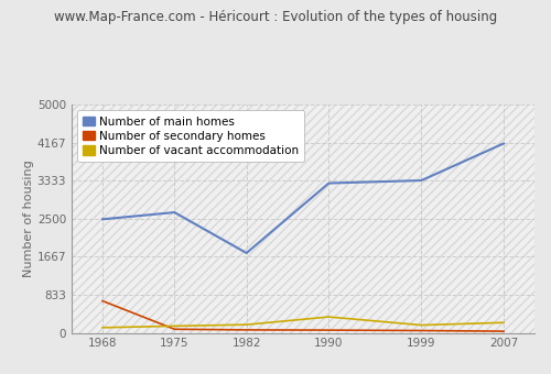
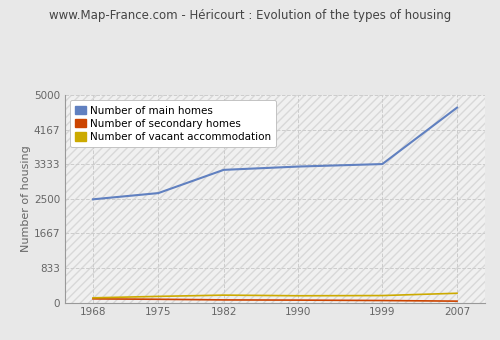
Number of secondary homes/1968: 700 -> 90
Number of main homes/1982: 1750 -> 3200
Number of vacant accommodation/1990: 350 -> 160
Number of main homes/2007: 4150 -> 4700
